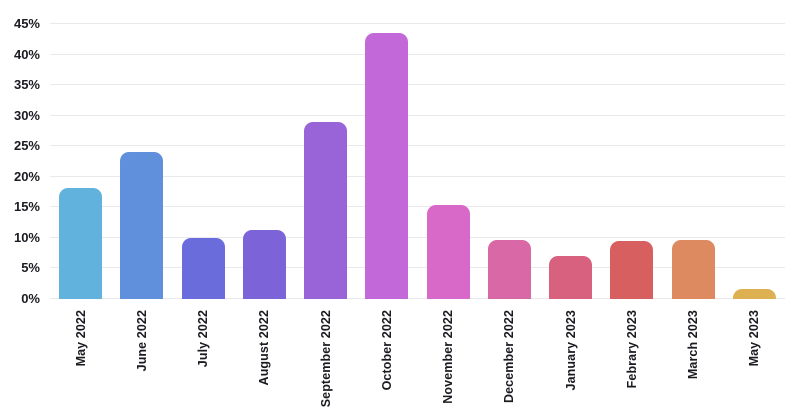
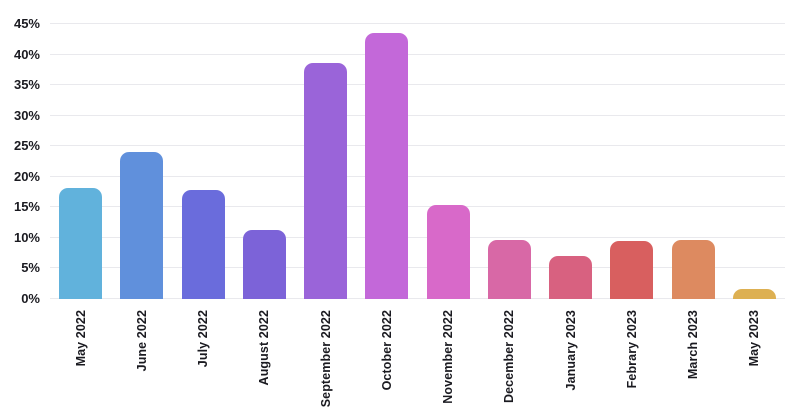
July 2022: 10% -> 18%
September 2022: 29% -> 39%
